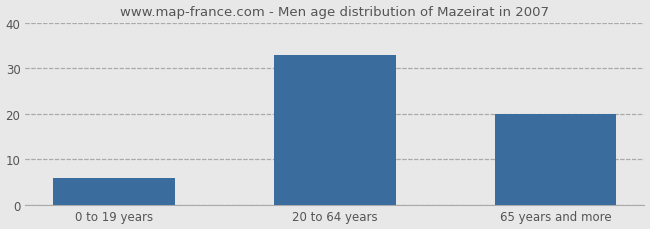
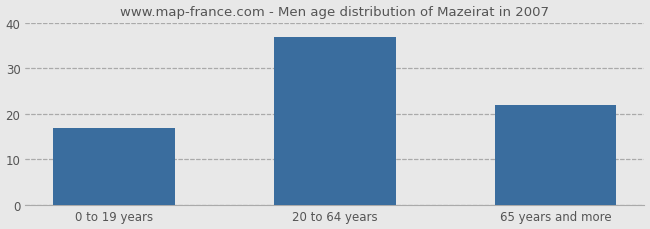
0 to 19 years: 6 -> 17
20 to 64 years: 33 -> 37
65 years and more: 20 -> 22
